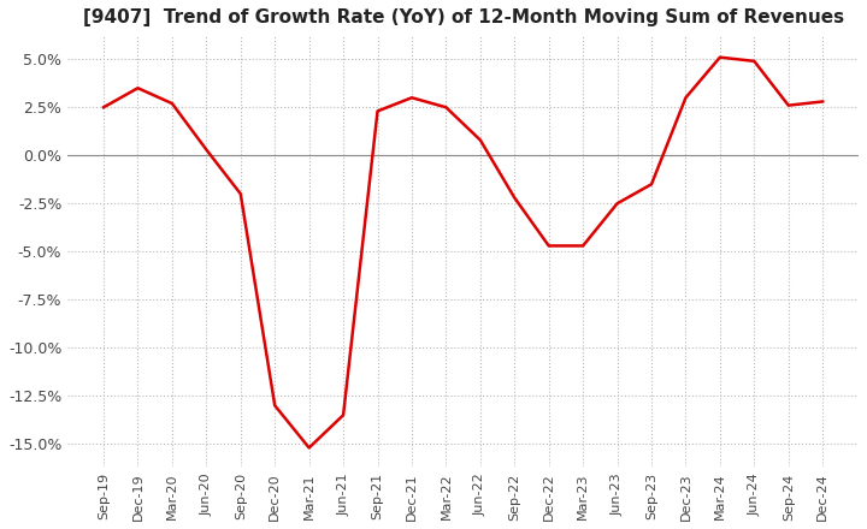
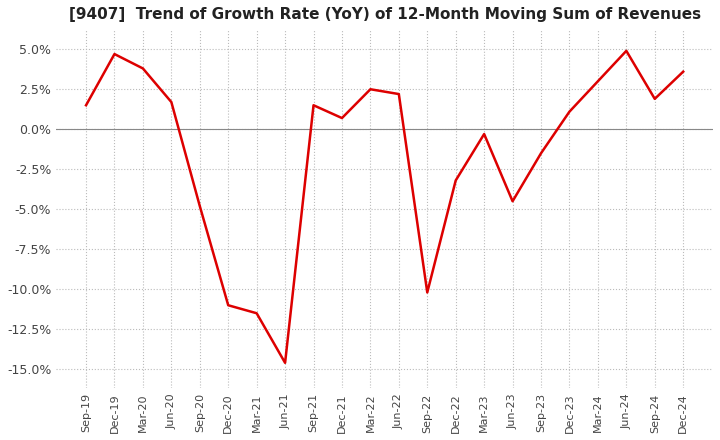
Sep-19: 2.5% -> 1.5%
Dec-19: 3.5% -> 4.7%
Mar-20: 2.7% -> 3.8%
Jun-20: 0.3% -> 1.7%
Sep-20: -2.0% -> -4.8%
Dec-20: -13.0% -> -11.0%
Mar-21: -15.2% -> -11.5%
Jun-21: -13.5% -> -14.6%
Sep-21: 2.3% -> 1.5%
Dec-21: 3.0% -> 0.7%
Jun-22: 0.8% -> 2.2%
Sep-22: -2.2% -> -10.2%
Dec-22: -4.7% -> -3.2%
Mar-23: -4.7% -> -0.3%
Jun-23: -2.5% -> -4.5%
Dec-23: 3.0% -> 1.1%
Mar-24: 5.1% -> 3.0%
Sep-24: 2.6% -> 1.9%
Dec-24: 2.8% -> 3.6%
